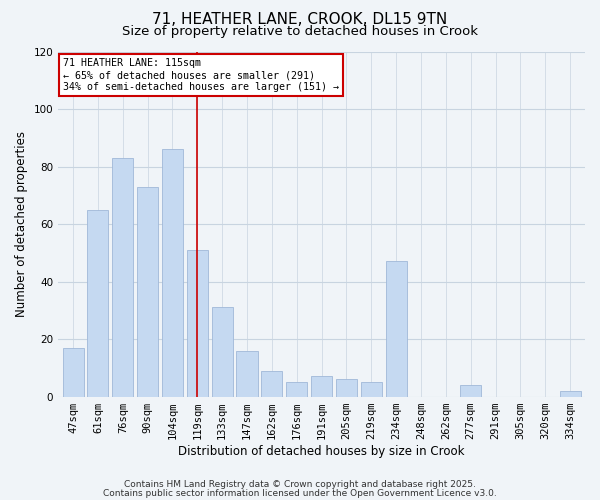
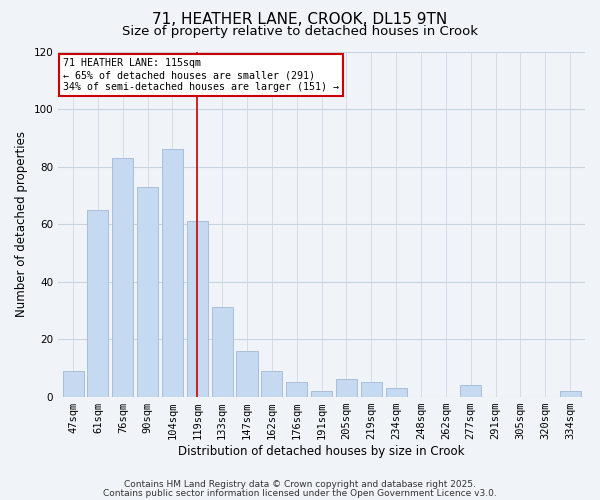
47sqm: 17 -> 9
119sqm: 51 -> 61
191sqm: 7 -> 2
234sqm: 47 -> 3
